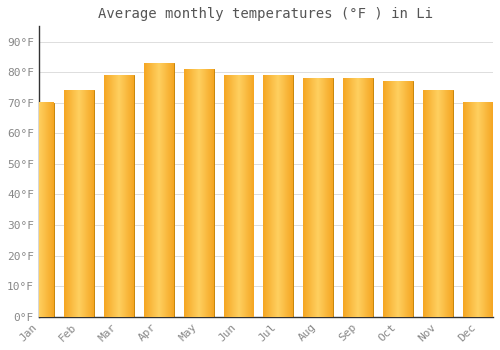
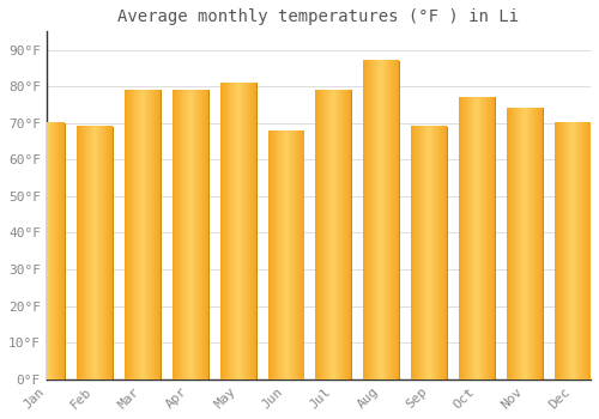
Feb: 74°F -> 69°F
Apr: 83°F -> 79°F
Jun: 79°F -> 68°F
Aug: 78°F -> 87°F
Sep: 78°F -> 69°F
